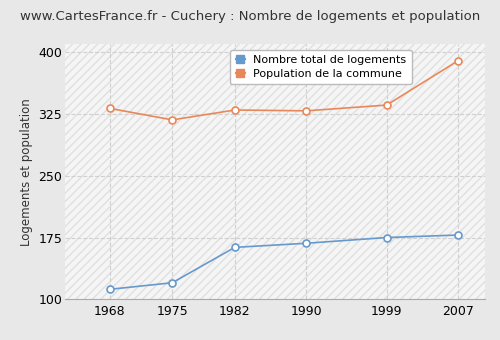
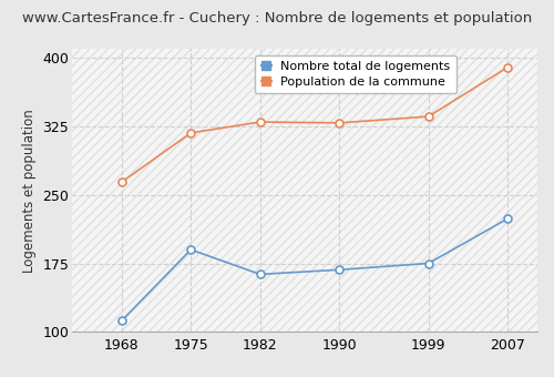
Population de la commune/1968: 332 -> 264
Nombre total de logements/1975: 120 -> 190
Nombre total de logements/2007: 178 -> 224
